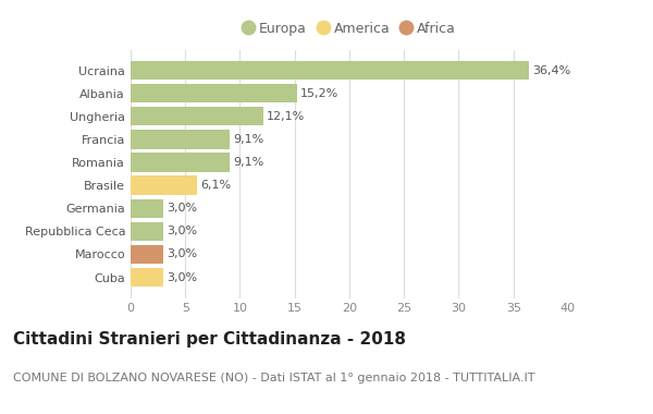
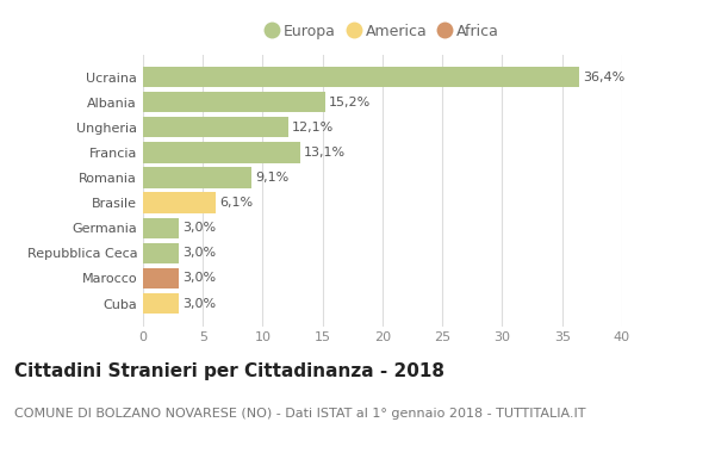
Francia: 9,1% -> 13,1%
